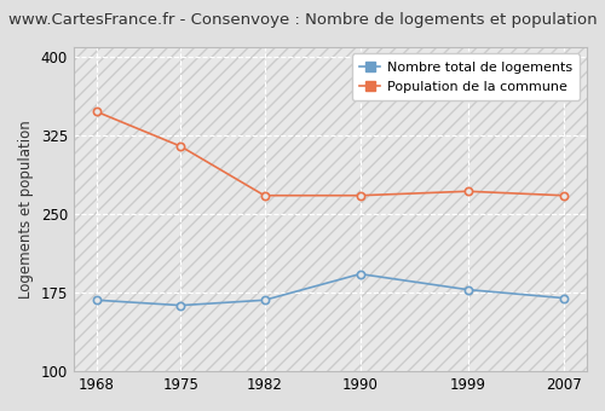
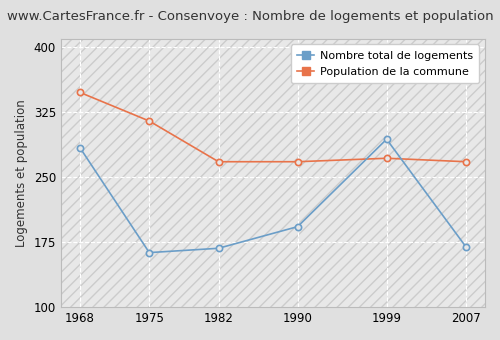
Nombre total de logements/1968: 168 -> 284
Nombre total de logements/1999: 178 -> 294
